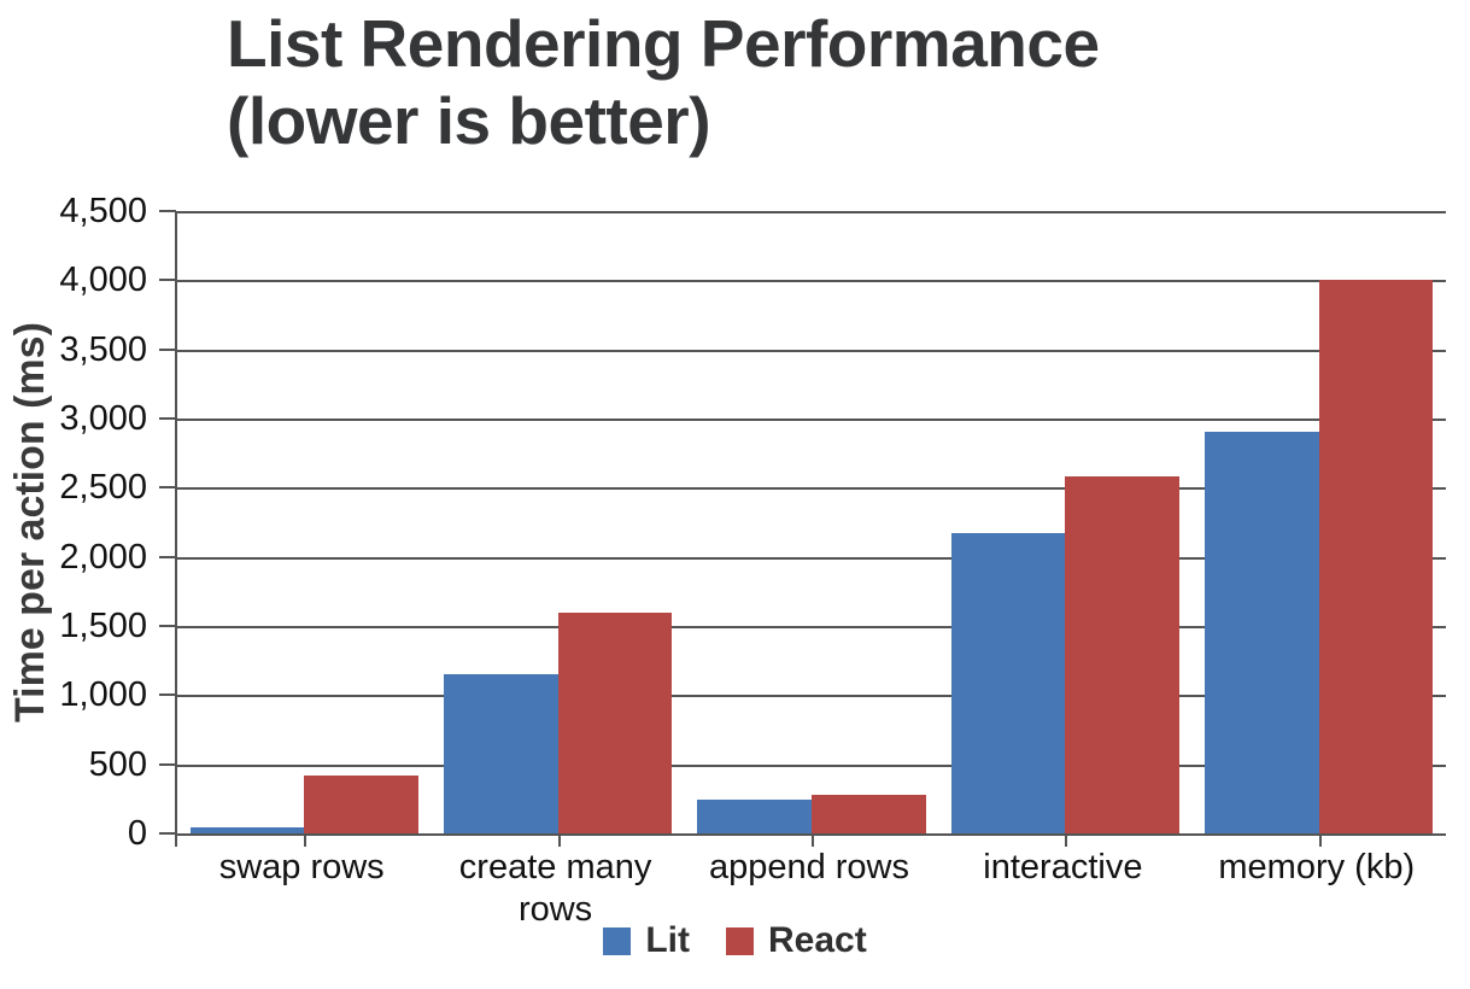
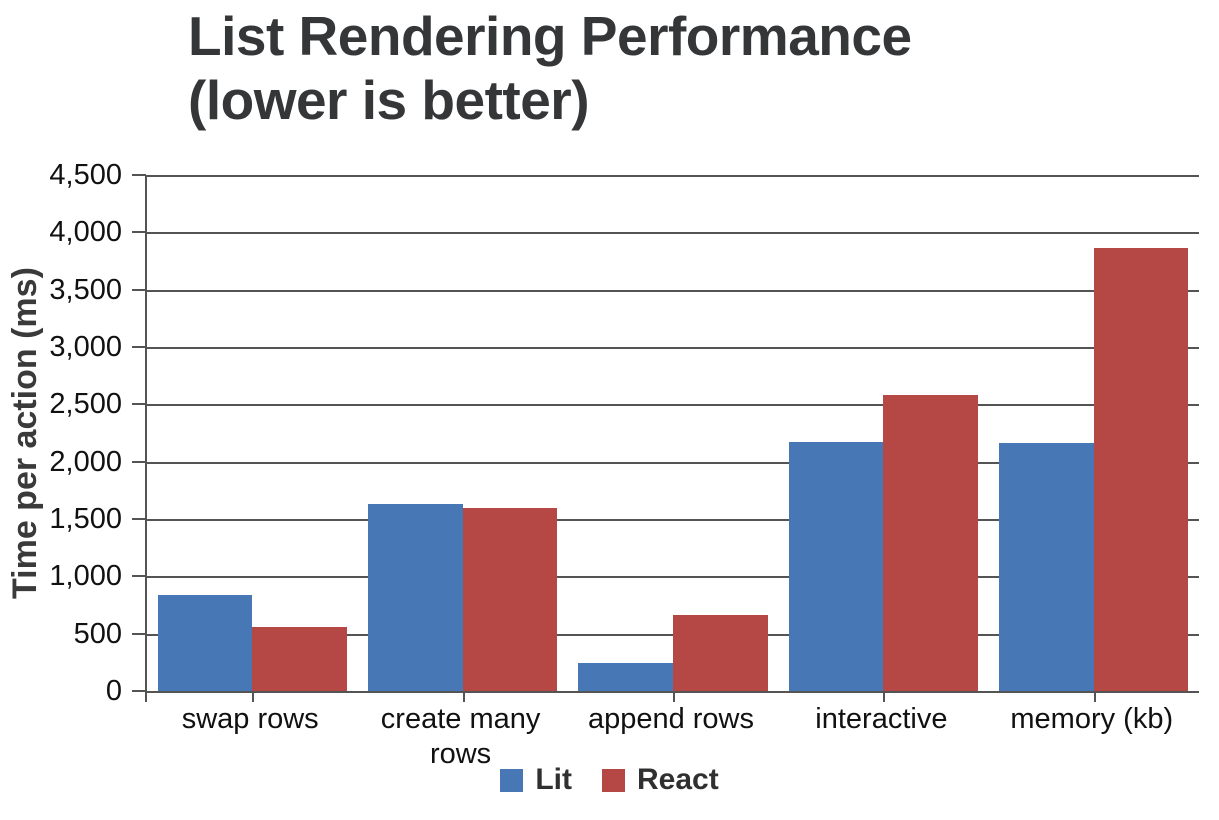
Lit/swap rows: 40 -> 840
React/swap rows: 420 -> 560
Lit/create many rows: 1150 -> 1630
React/append rows: 280 -> 660
Lit/memory (kb): 2900 -> 2160
React/memory (kb): 4000 -> 3860
